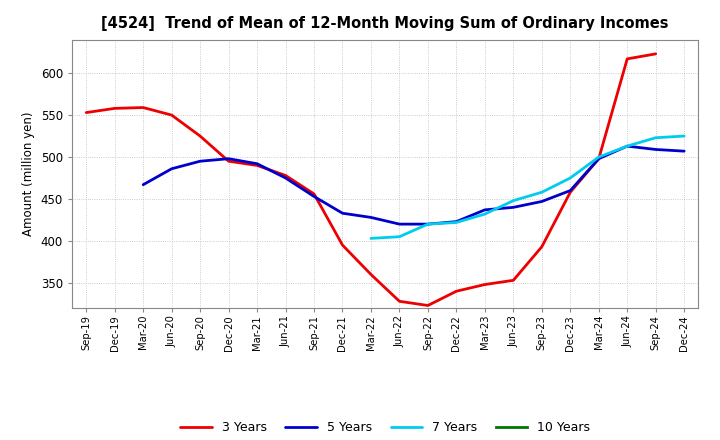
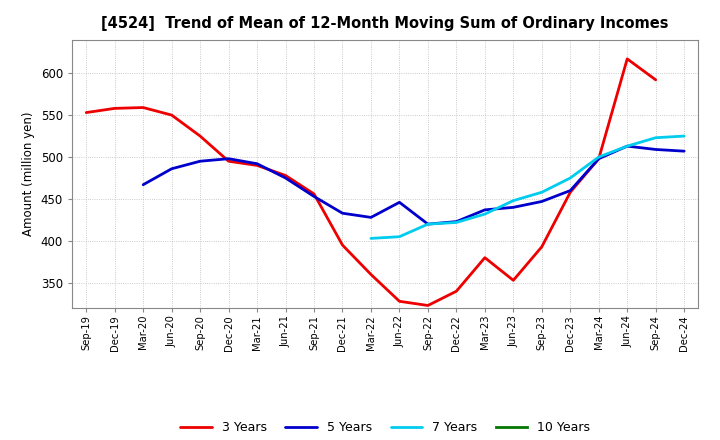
5 Years/Jun-22: 420 -> 446
3 Years/Mar-23: 348 -> 380
3 Years/Sep-24: 623 -> 592
